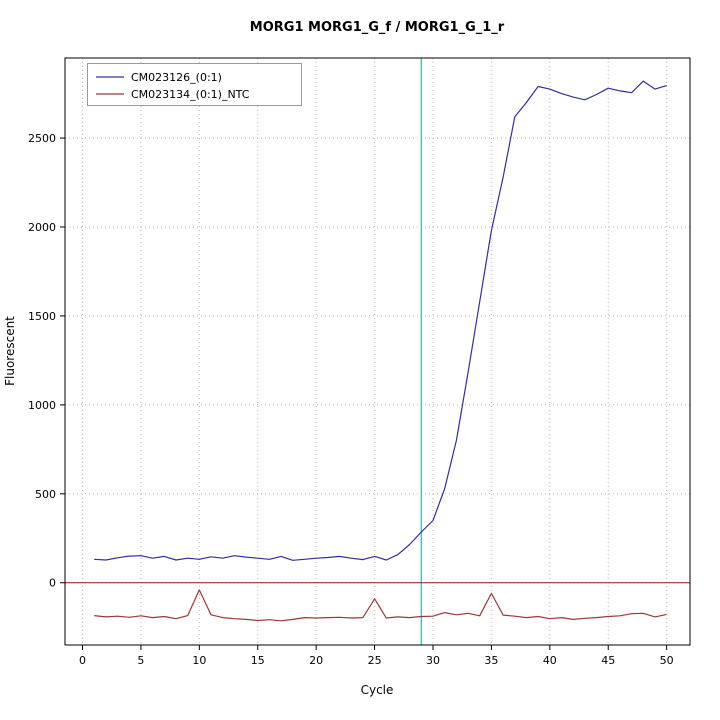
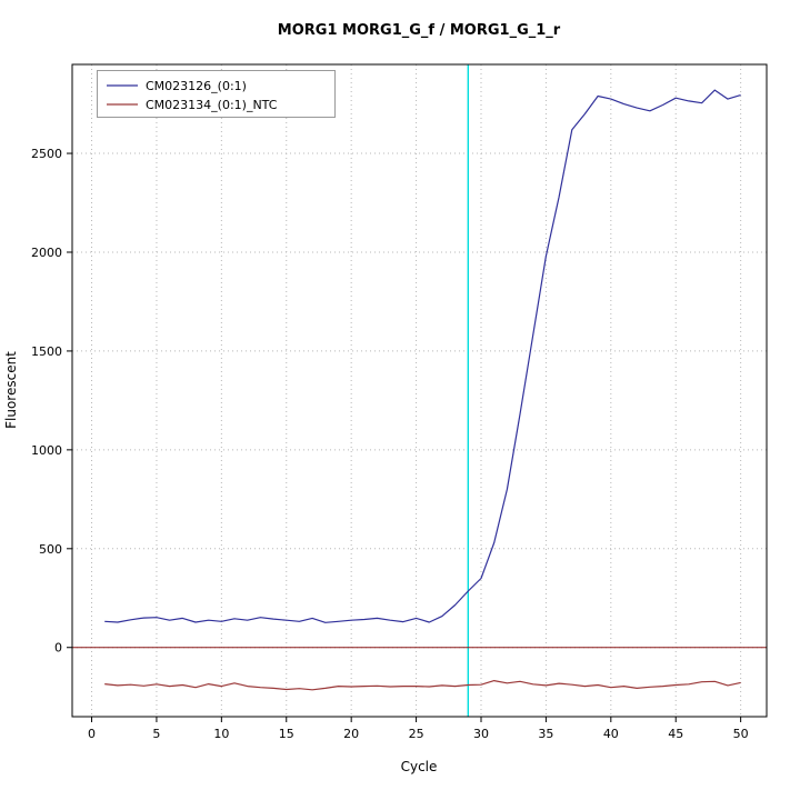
CM023134_(0:1)_NTC/10: -40 -> -200
CM023134_(0:1)_NTC/25: -90 -> -200
CM023134_(0:1)_NTC/35: -60 -> -190
